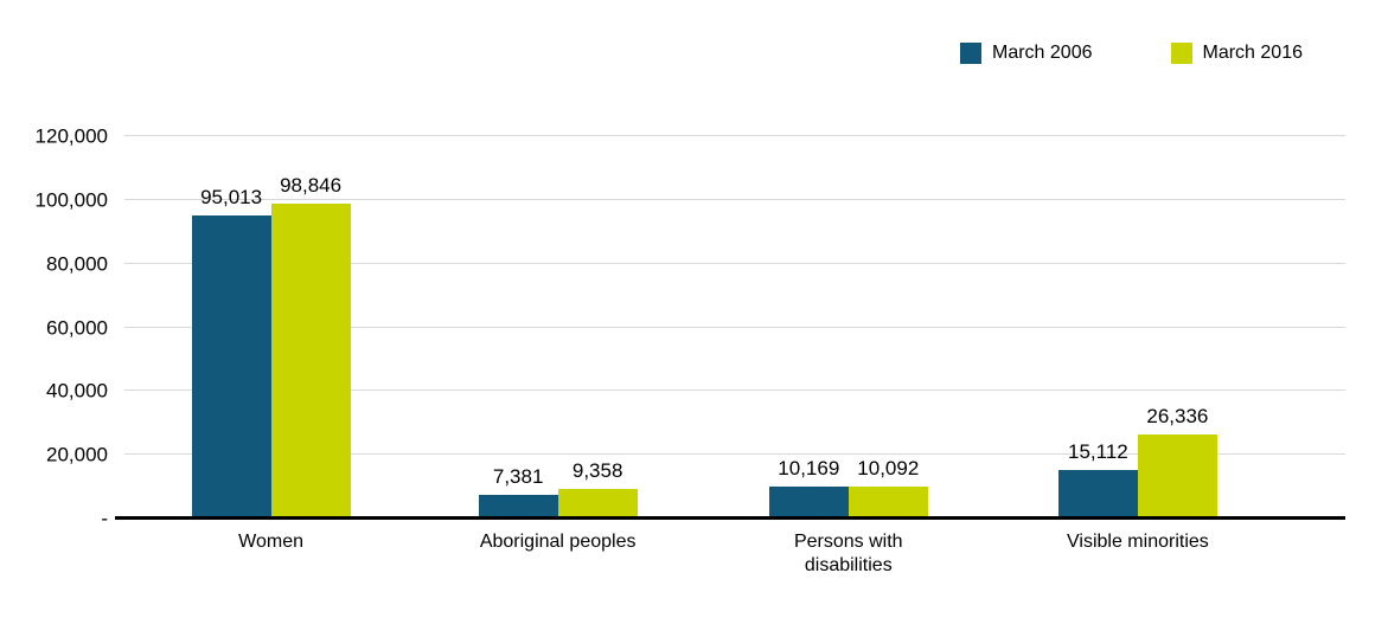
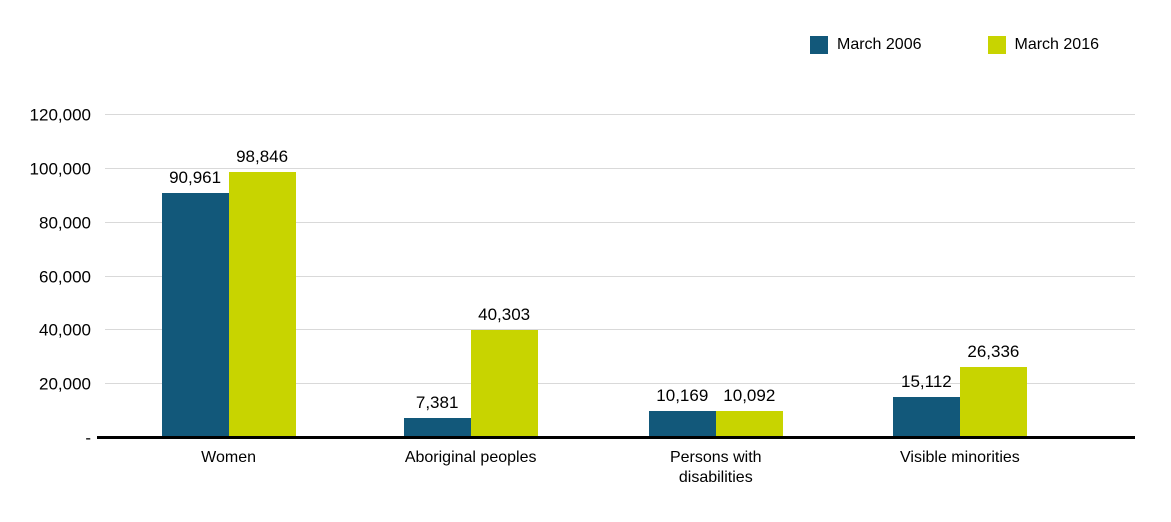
March 2006/Women: 95,013 -> 90,961
March 2016/Aboriginal peoples: 9,358 -> 40,303
